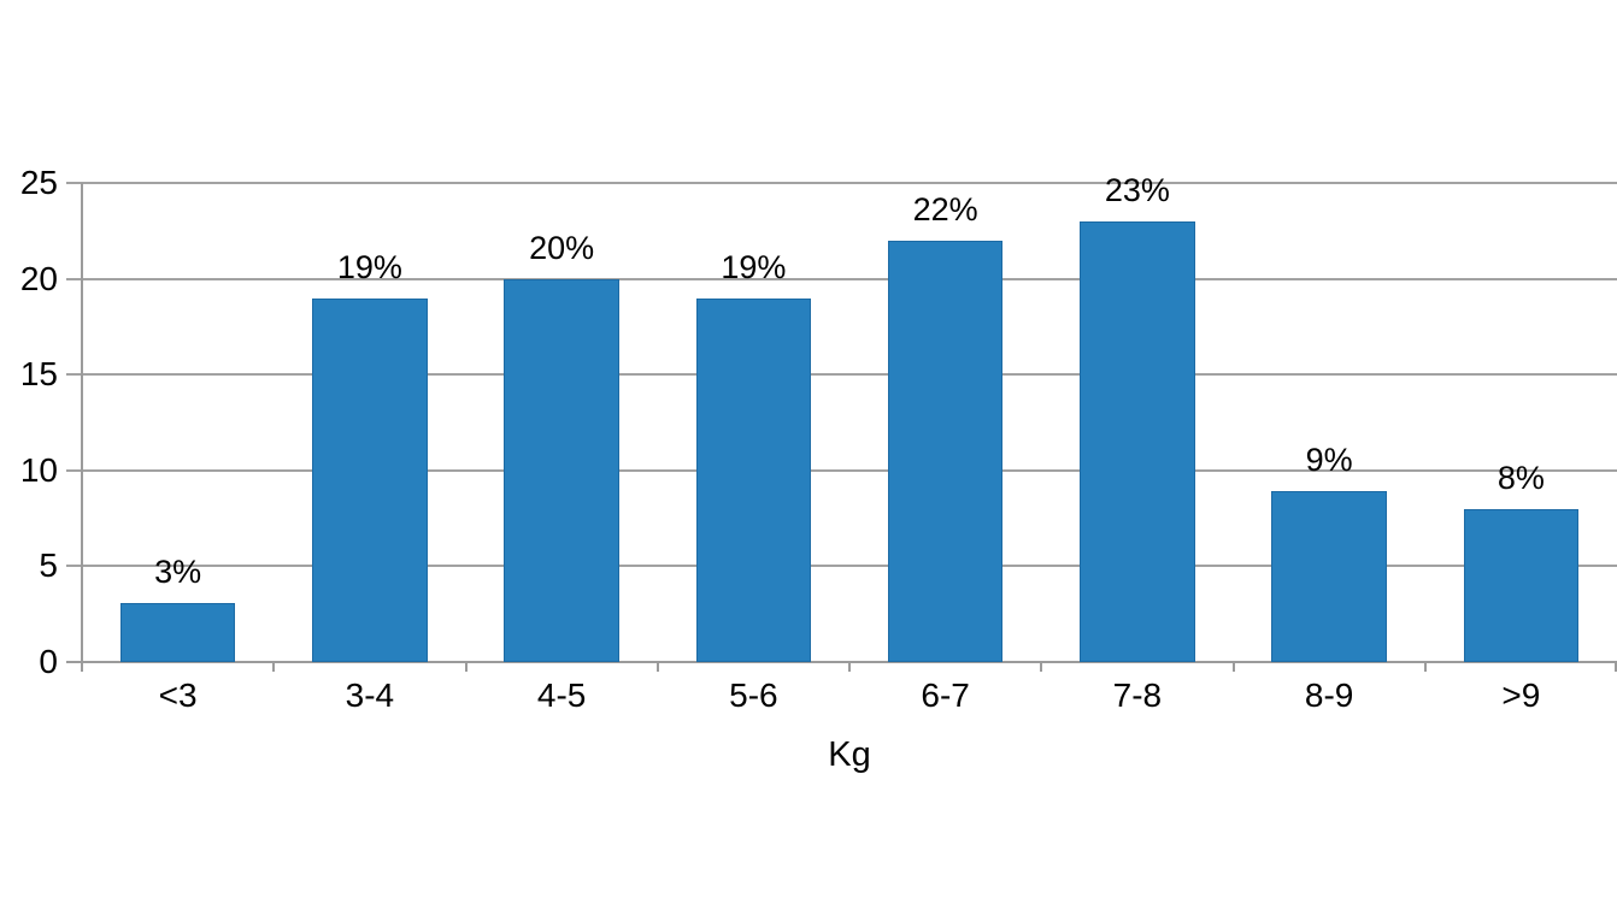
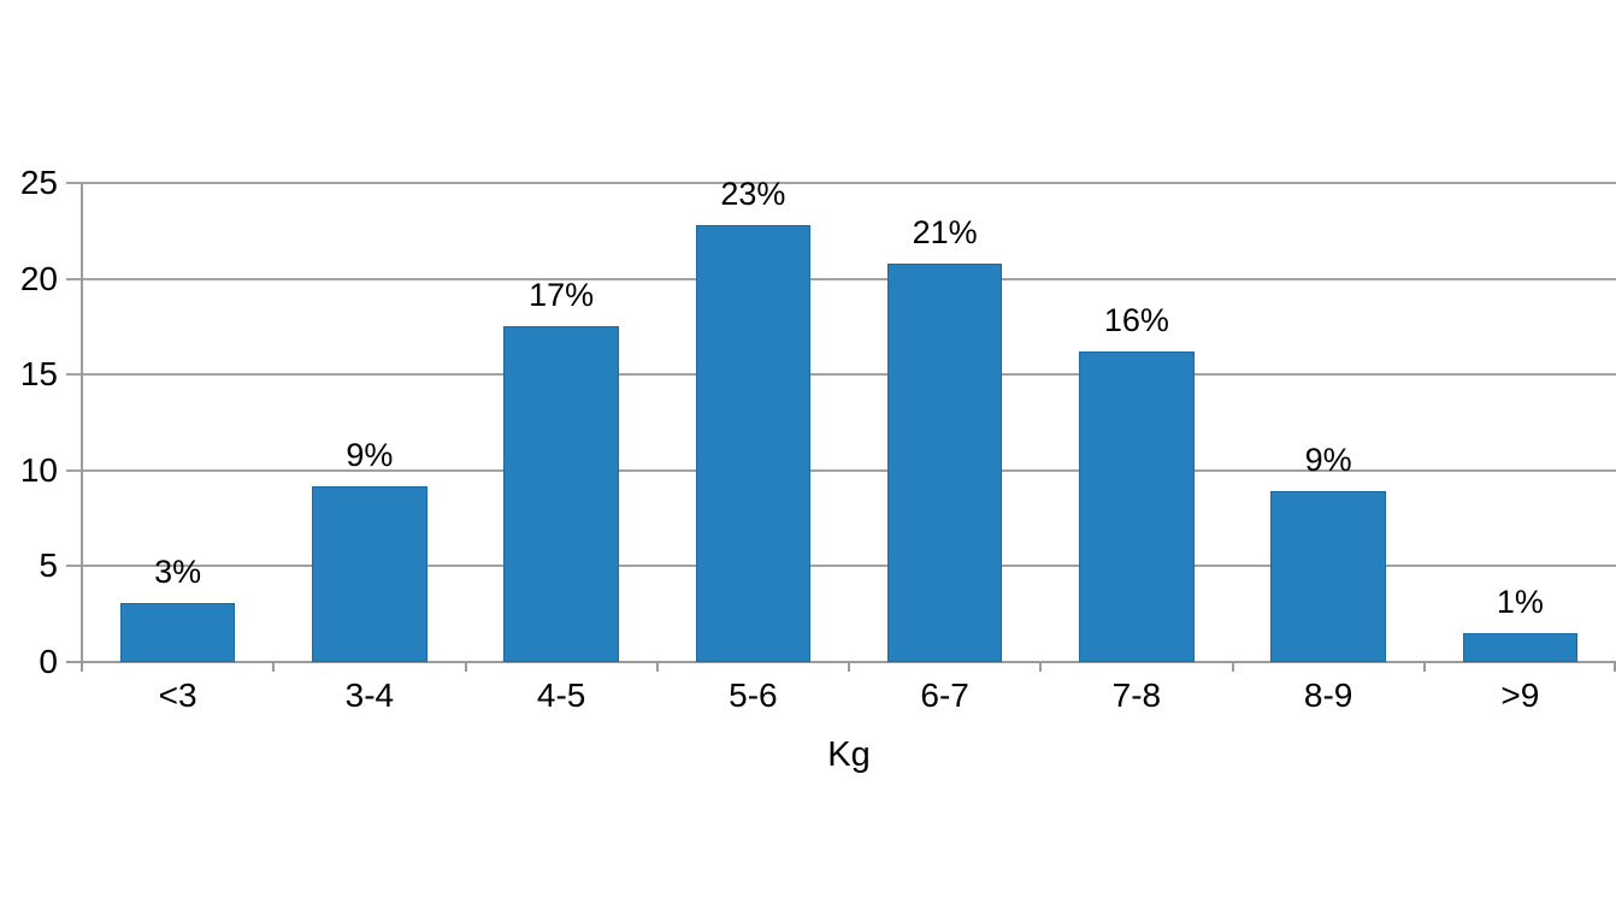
3-4: 19% -> 9%
4-5: 20% -> 17%
5-6: 19% -> 23%
6-7: 22% -> 21%
7-8: 23% -> 16%
>9: 8% -> 1%
